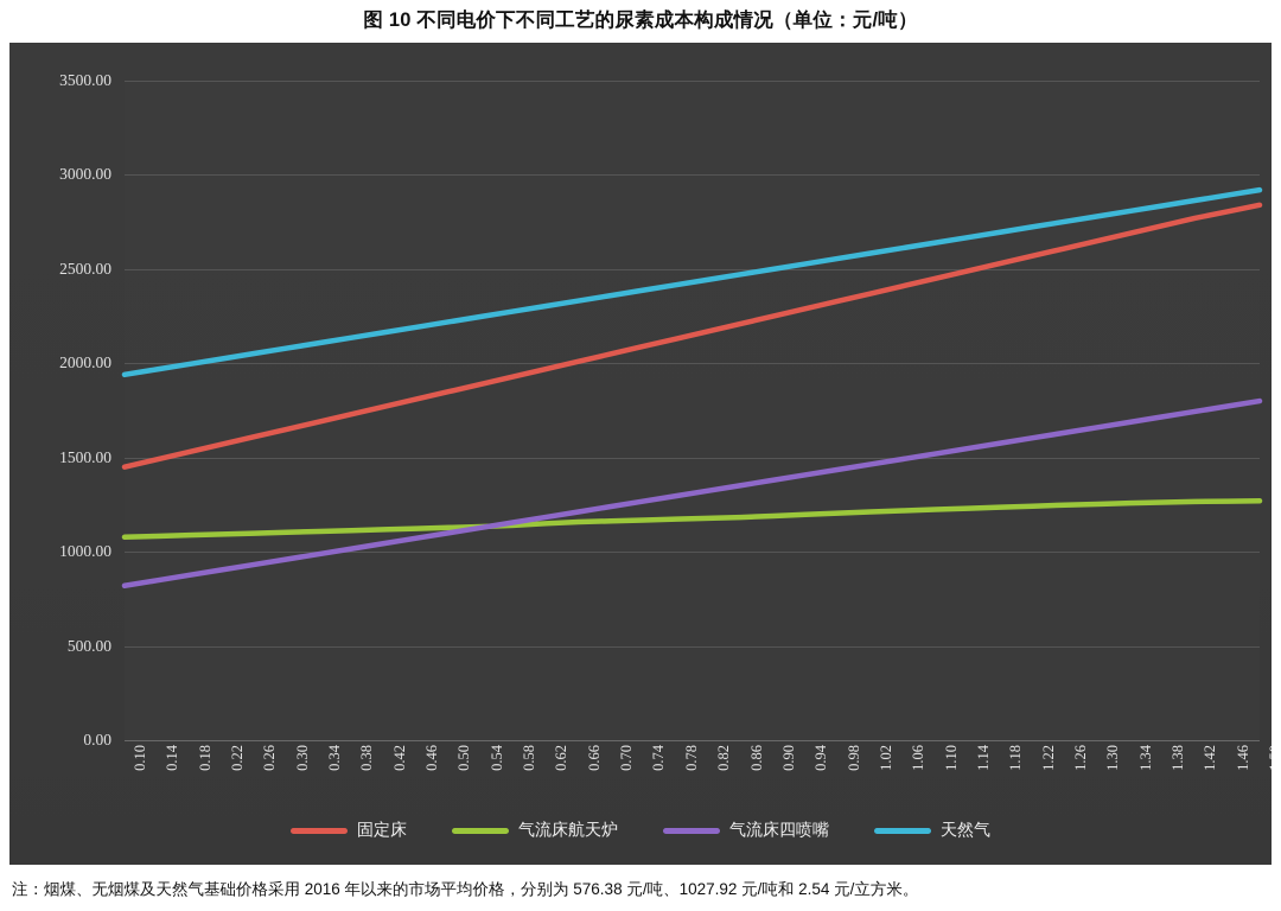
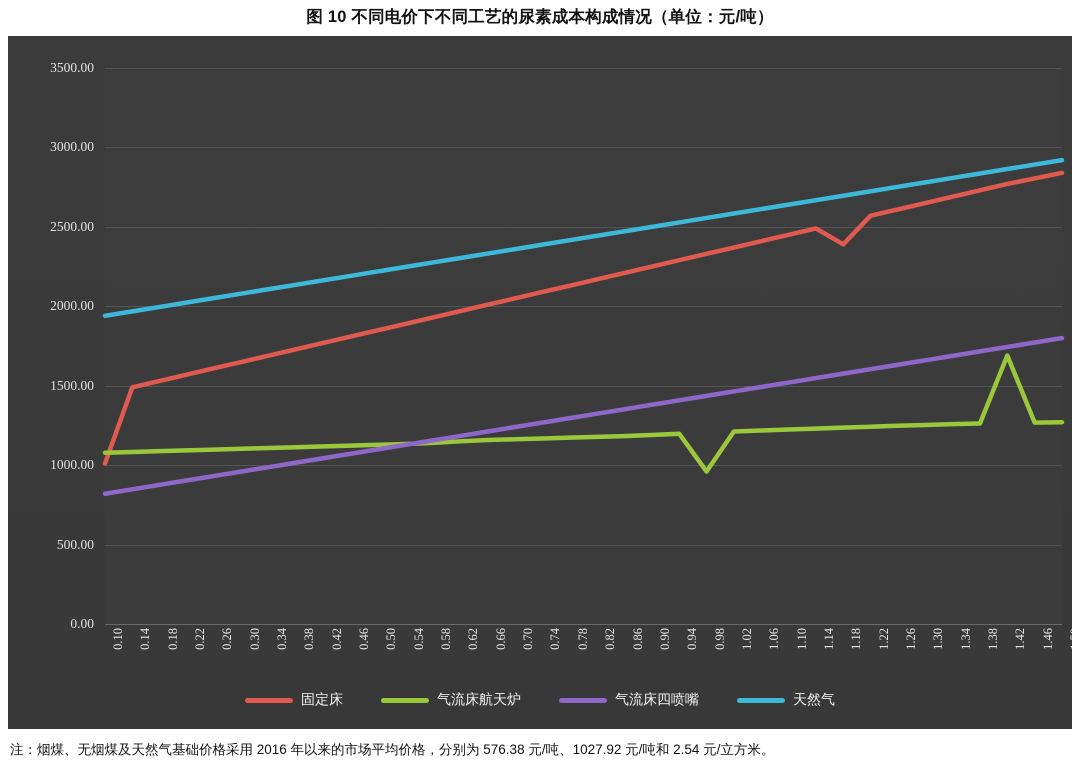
固定床/0.10: 1450 -> 1010
气流床航天炉/0.98: 1200 -> 960
固定床/1.18: 2530 -> 2390
气流床航天炉/1.42: 1270 -> 1690
